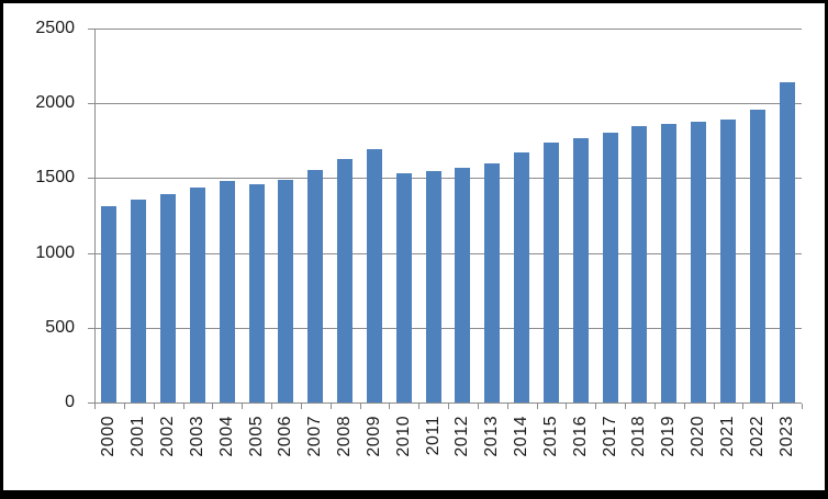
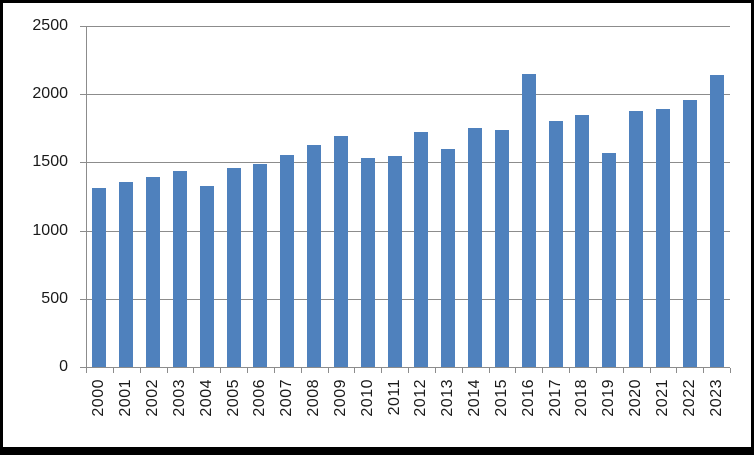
2004: 1480 -> 1330
2012: 1570 -> 1720
2014: 1670 -> 1750
2016: 1770 -> 2150
2019: 1860 -> 1570
